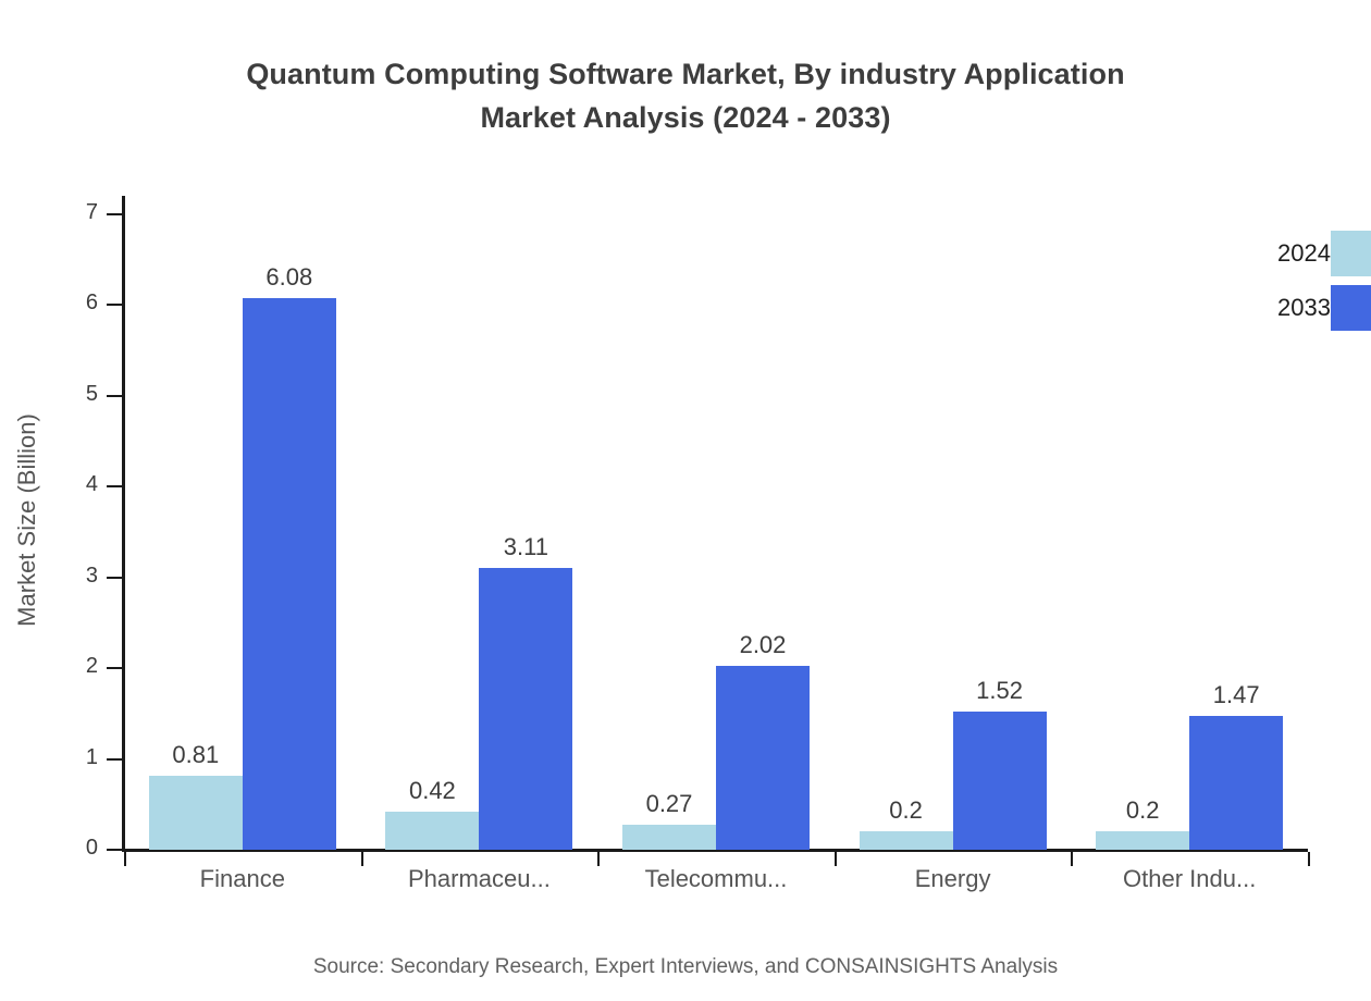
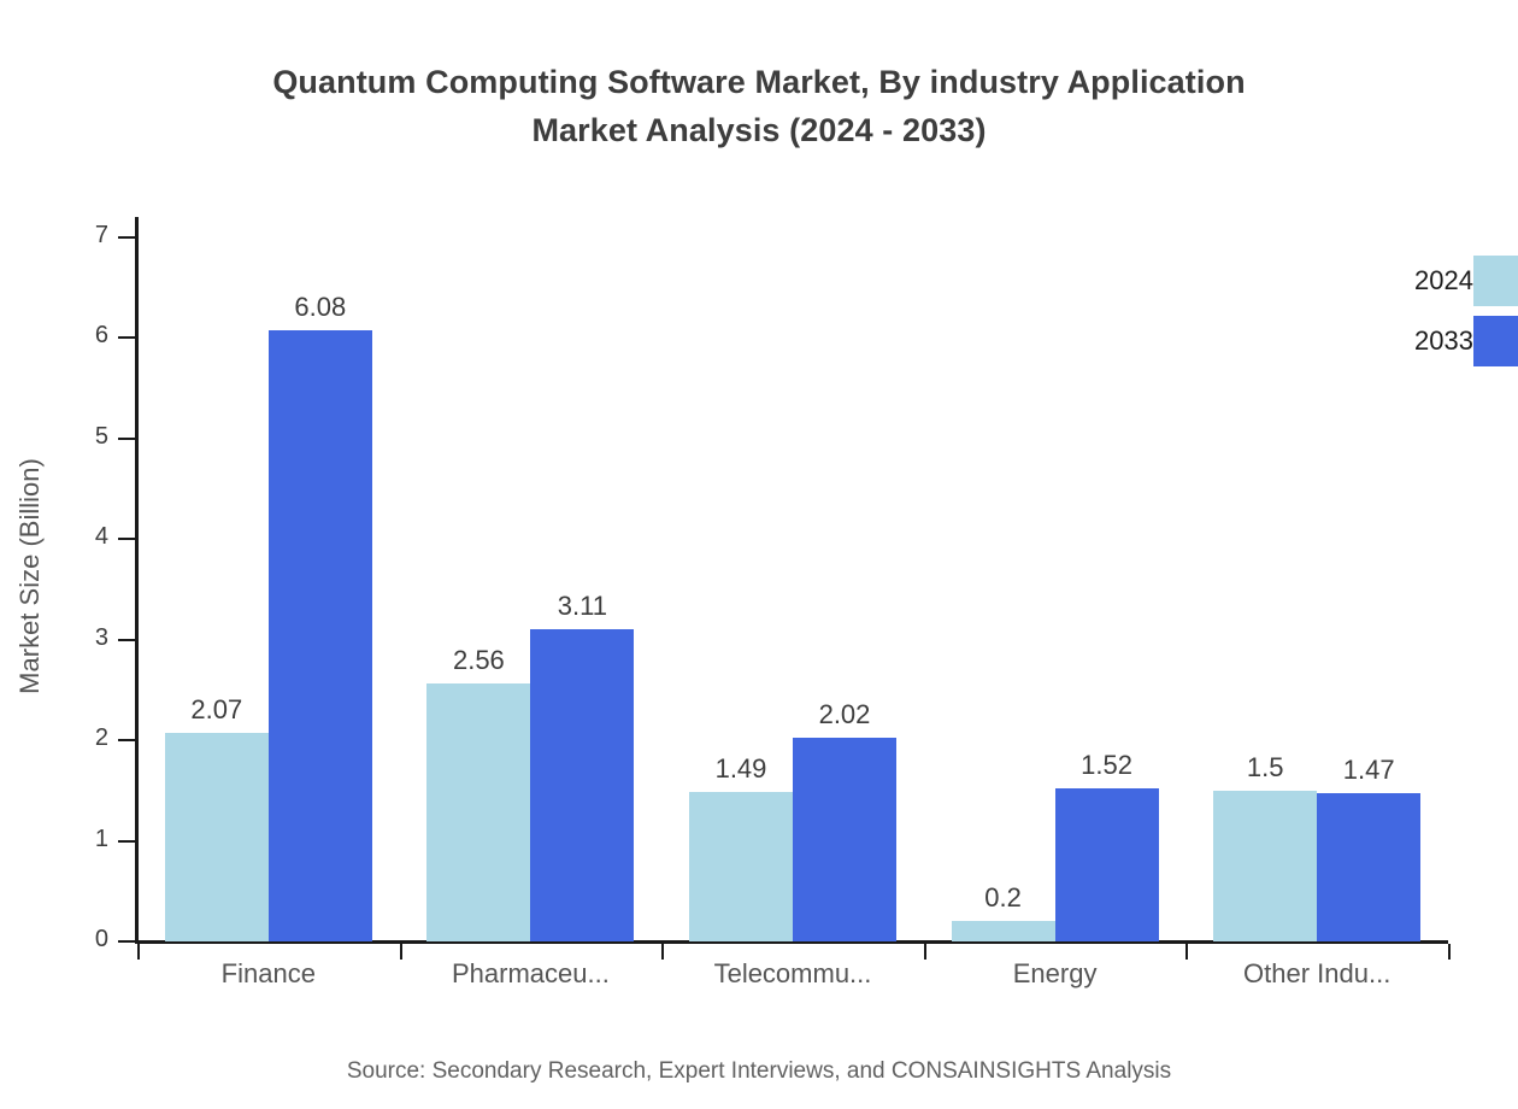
2024/Finance: 0.81 -> 2.07
2024/Pharmaceu...: 0.42 -> 2.56
2024/Telecommu...: 0.27 -> 1.49
2024/Other Indu...: 0.2 -> 1.5
